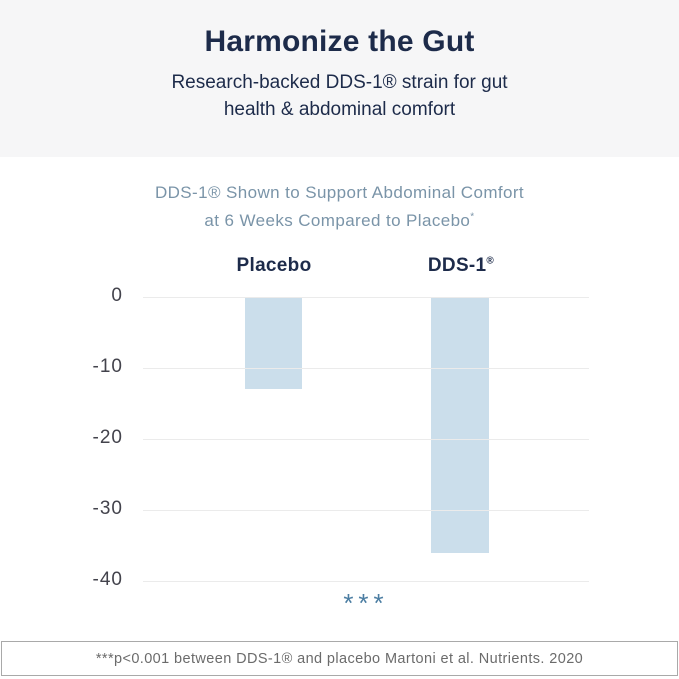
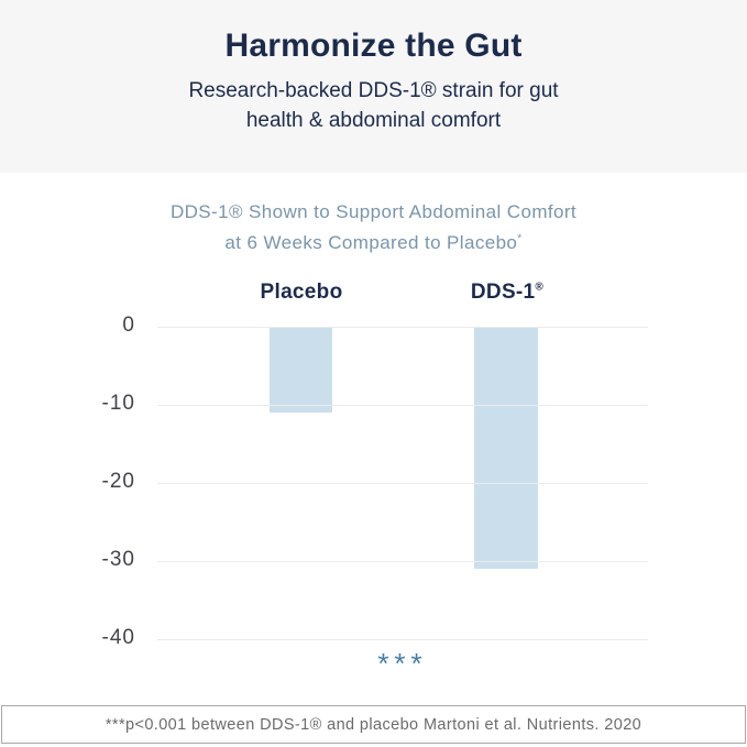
Placebo: -13 -> -11
DDS-1®: -36 -> -31
